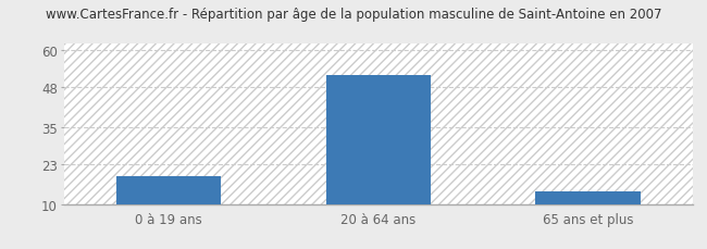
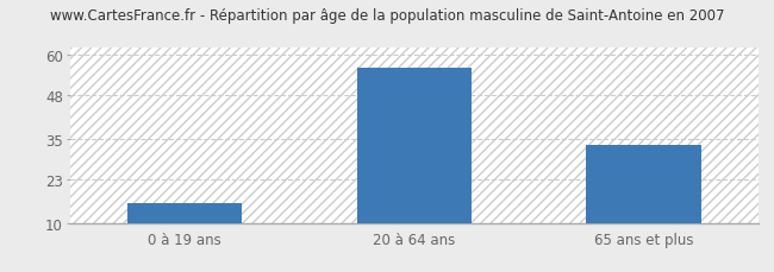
0 à 19 ans: 19 -> 16
20 à 64 ans: 52 -> 56
65 ans et plus: 14 -> 33
